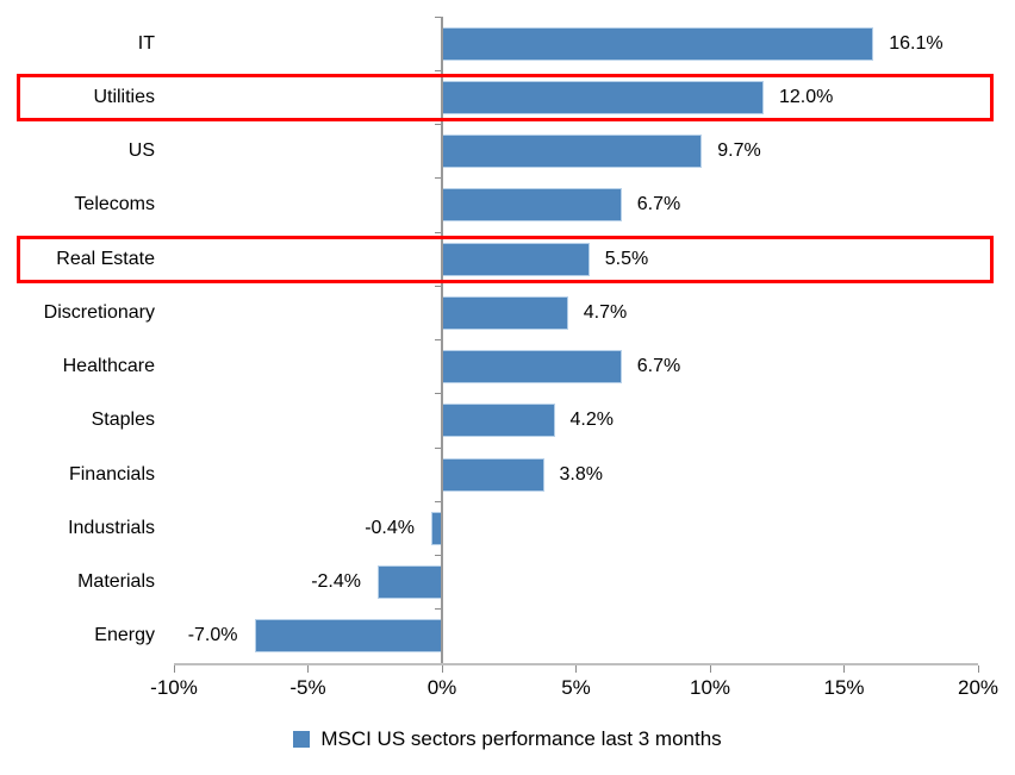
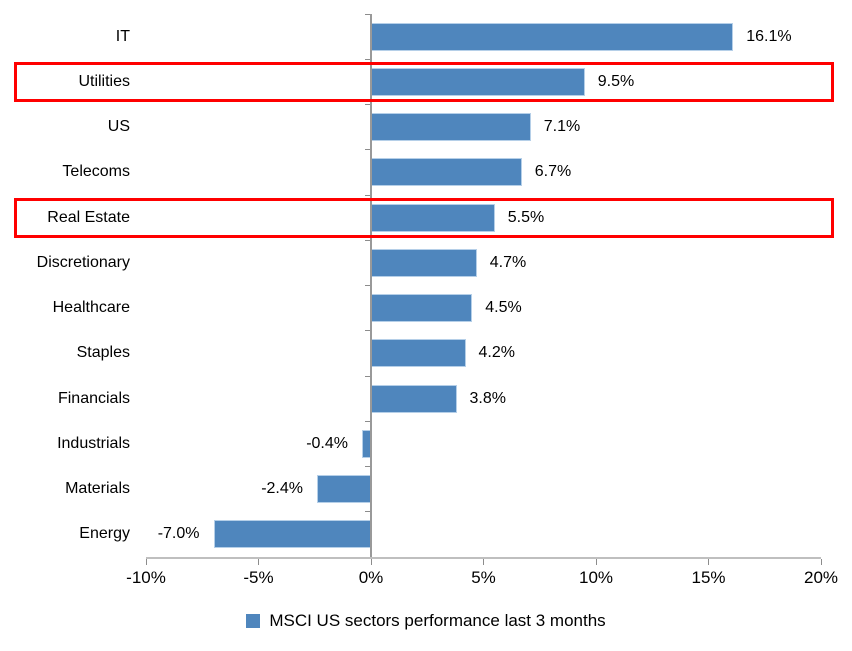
Utilities: 12.0% -> 9.5%
US: 9.7% -> 7.1%
Healthcare: 6.7% -> 4.5%
